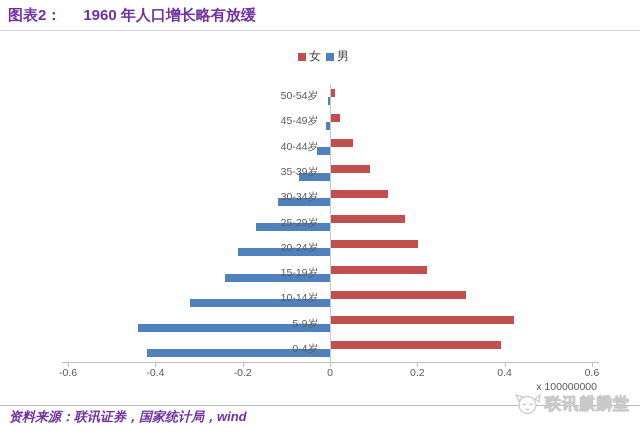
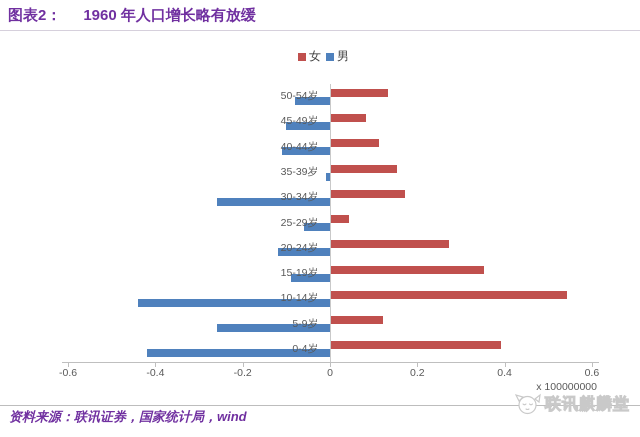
女/50-54岁: 0.01 -> 0.13
男/50-54岁: 0.01 -> 0.08
女/45-49岁: 0.02 -> 0.08
男/45-49岁: 0.01 -> 0.10
女/40-44岁: 0.05 -> 0.11
男/40-44岁: 0.03 -> 0.11
女/35-39岁: 0.09 -> 0.15
男/35-39岁: 0.07 -> 0.01
女/30-34岁: 0.13 -> 0.17
男/30-34岁: 0.12 -> 0.26
女/25-29岁: 0.17 -> 0.04
男/25-29岁: 0.17 -> 0.06
女/20-24岁: 0.20 -> 0.27
男/20-24岁: 0.21 -> 0.12
女/15-19岁: 0.22 -> 0.35
男/15-19岁: 0.24 -> 0.09
女/10-14岁: 0.31 -> 0.54
男/10-14岁: 0.32 -> 0.44
女/5-9岁: 0.42 -> 0.12
男/5-9岁: 0.44 -> 0.26
